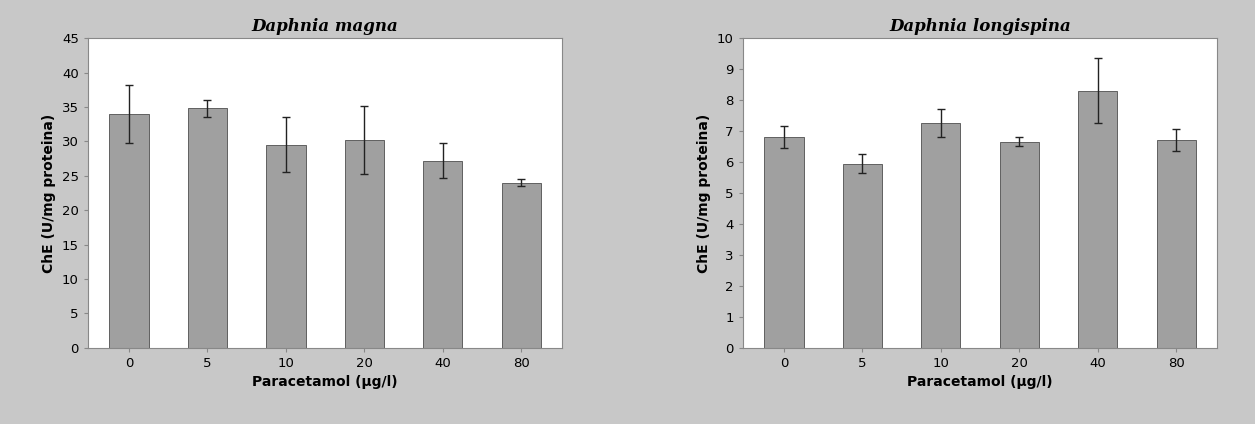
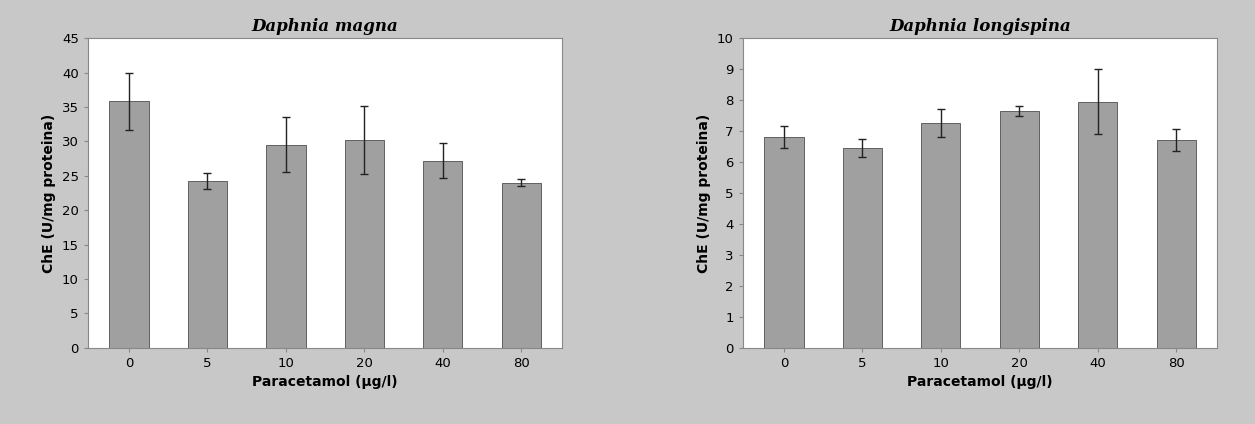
Daphnia magna/0: 34.0 -> 35.8
Daphnia magna/5: 34.8 -> 24.2
Daphnia longispina/5: 5.95 -> 6.45
Daphnia longispina/20: 6.65 -> 7.65
Daphnia longispina/40: 8.30 -> 7.95
